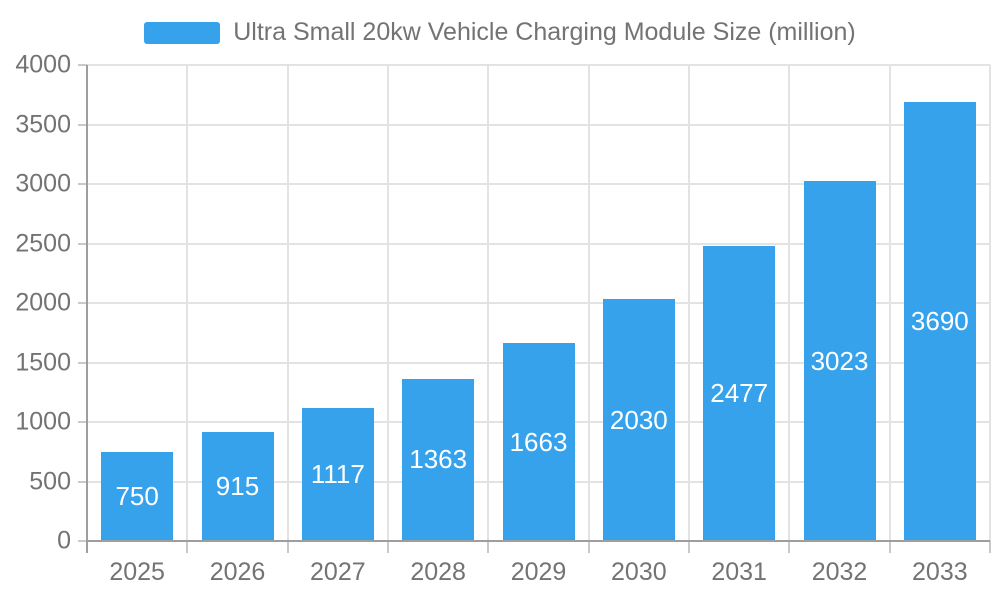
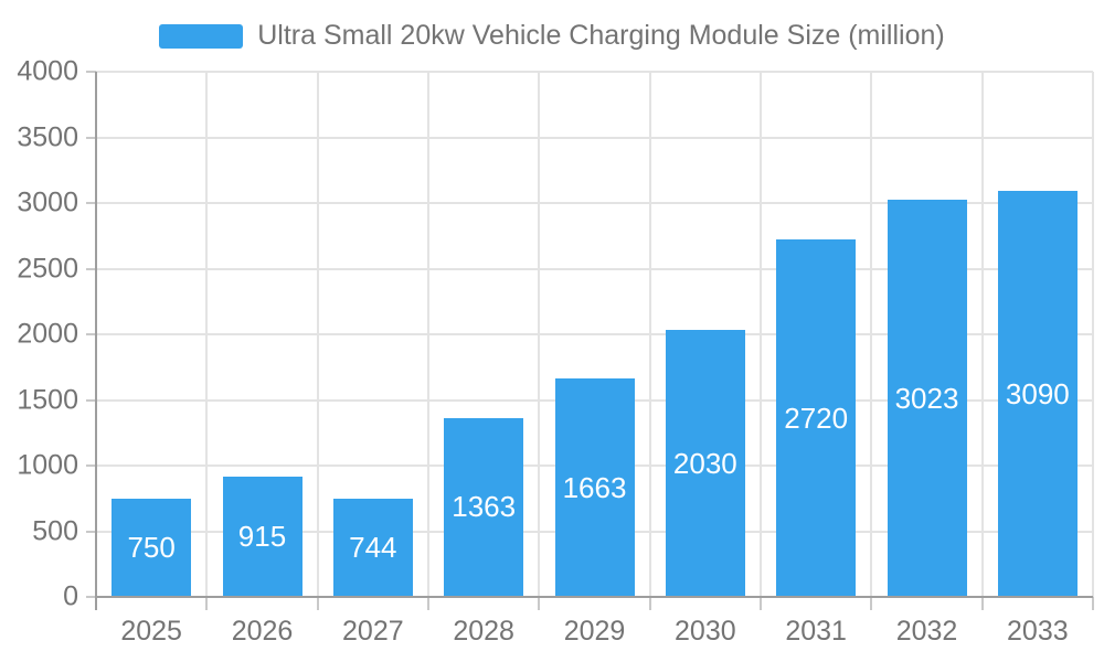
2027: 1117 -> 744
2031: 2477 -> 2720
2033: 3690 -> 3090
